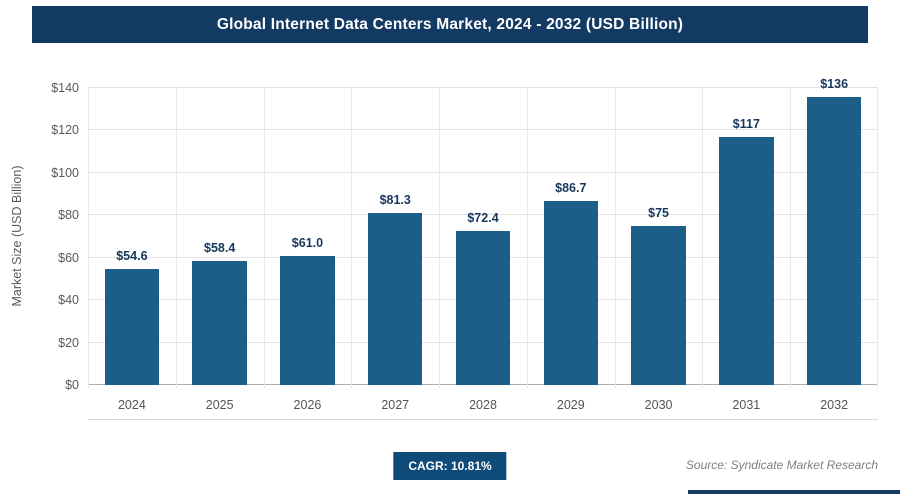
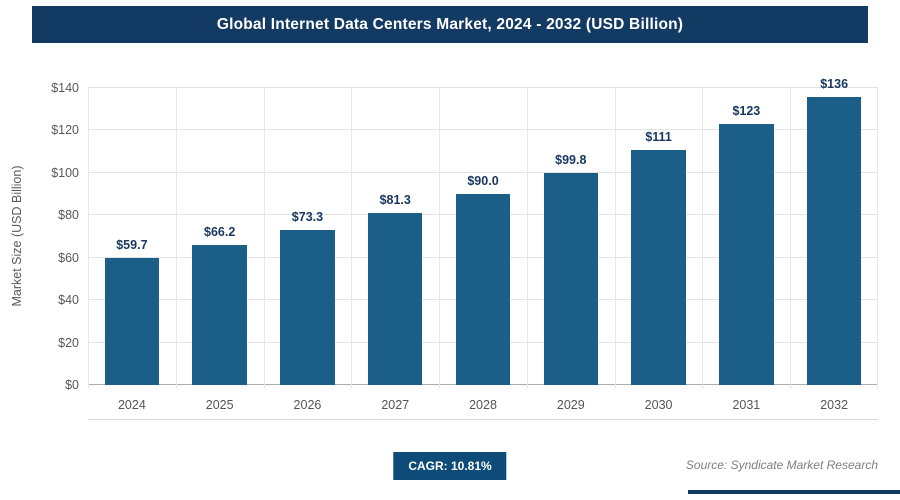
2024: $54.6 -> $59.7
2025: $58.4 -> $66.2
2026: $61.0 -> $73.3
2028: $72.4 -> $90.0
2029: $86.7 -> $99.8
2030: $75 -> $111
2031: $117 -> $123
